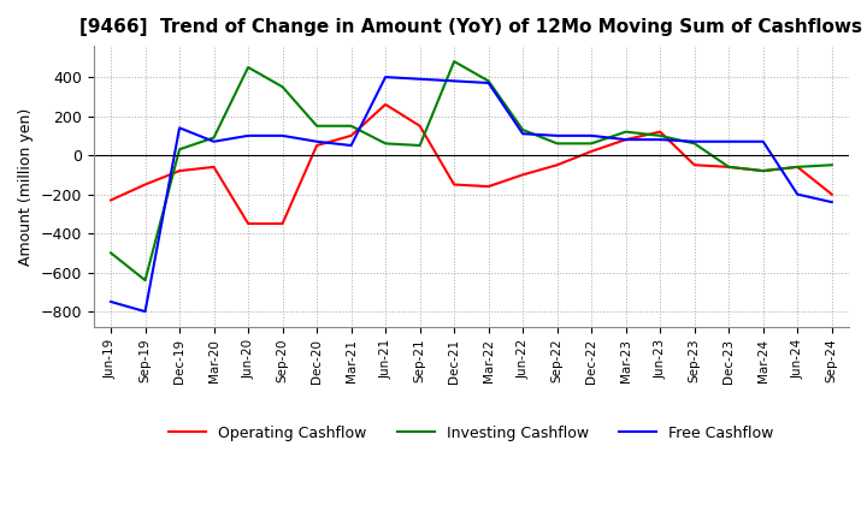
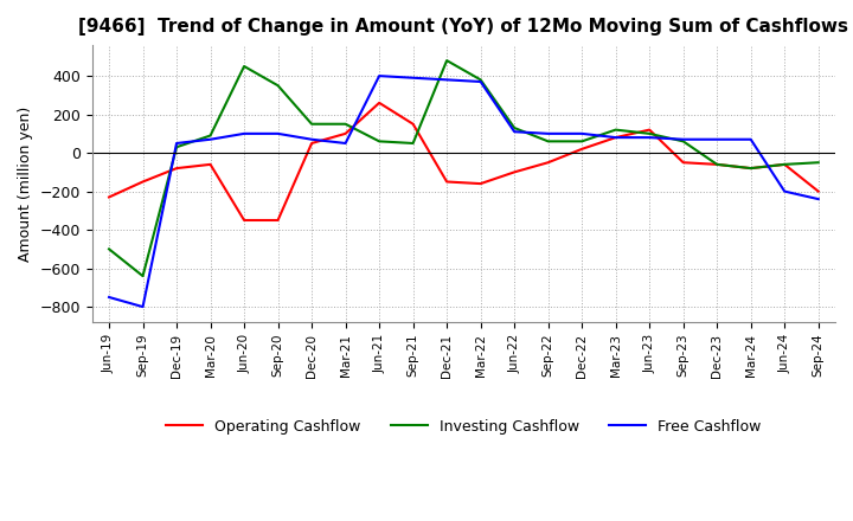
Free Cashflow/Dec-19: 140 -> 50
